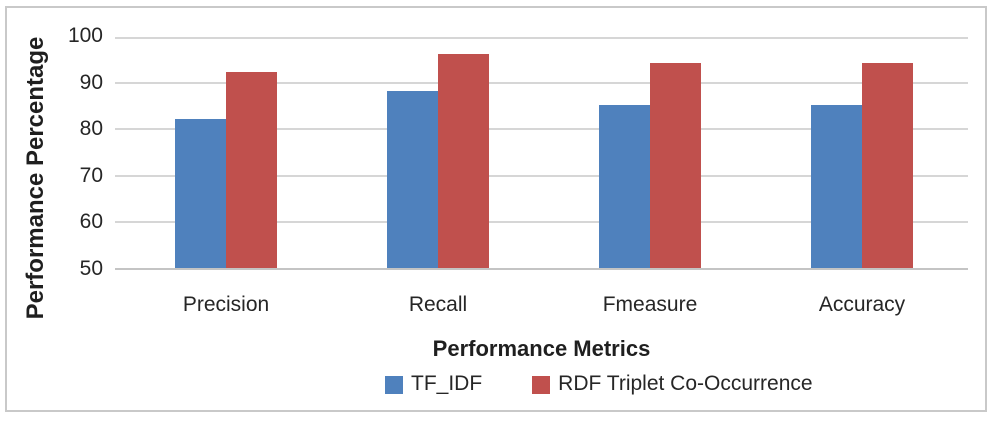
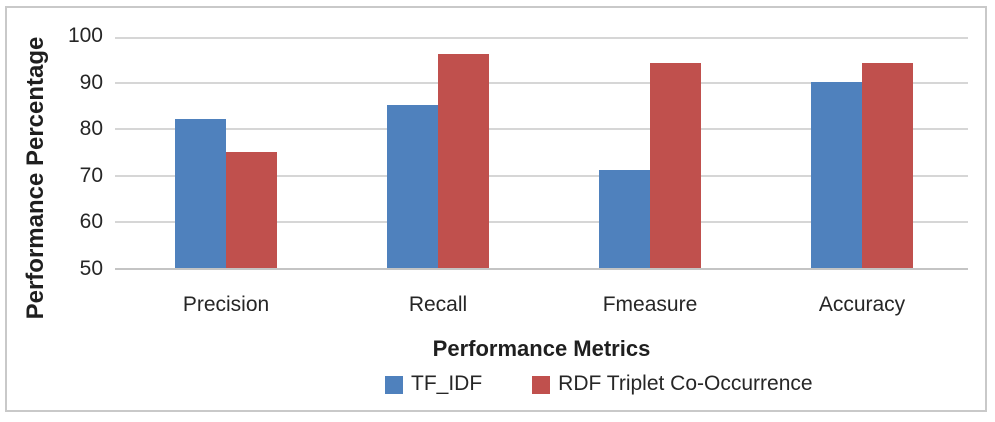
RDF Triplet Co-Occurrence/Precision: 92 -> 75
TF_IDF/Recall: 88 -> 85
TF_IDF/Fmeasure: 85 -> 71
TF_IDF/Accuracy: 85 -> 90
